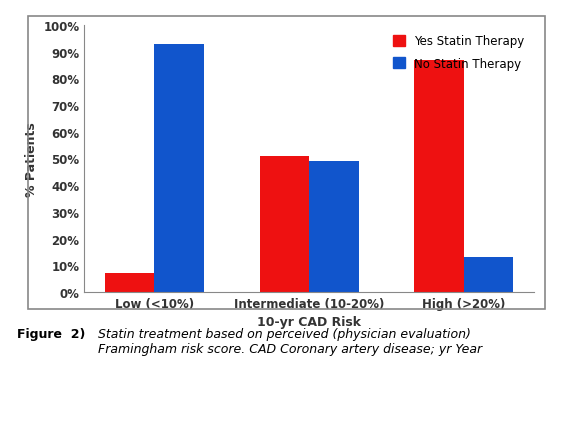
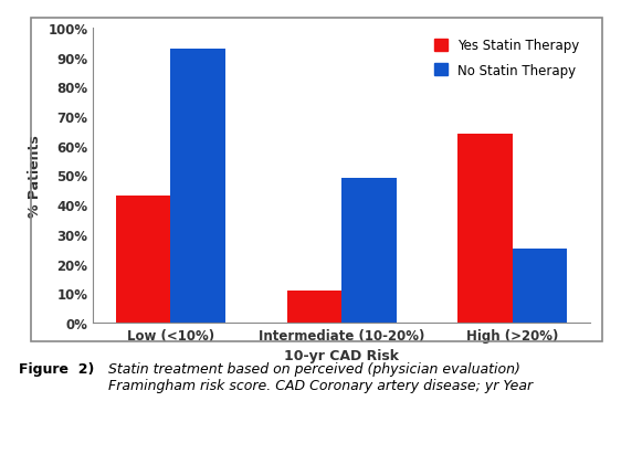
Yes Statin Therapy/Low (<10%): 7% -> 43%
Yes Statin Therapy/Intermediate (10-20%): 51% -> 11%
Yes Statin Therapy/High (>20%): 87% -> 64%
No Statin Therapy/High (>20%): 13% -> 25%
